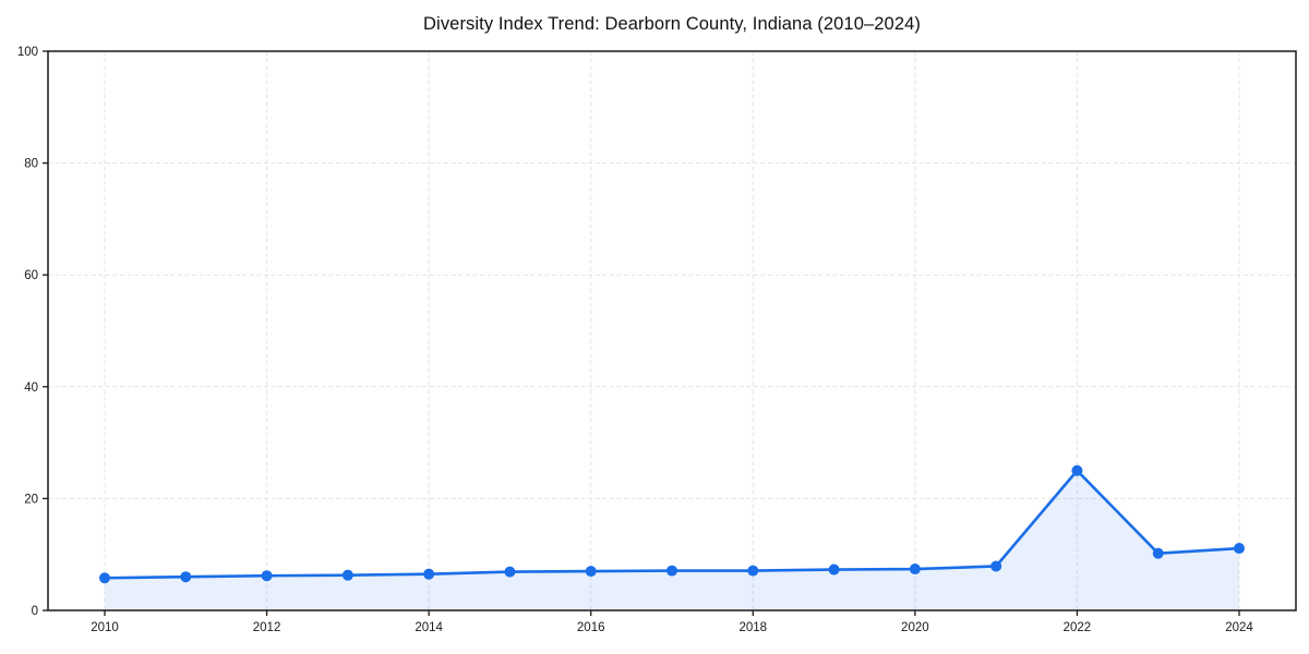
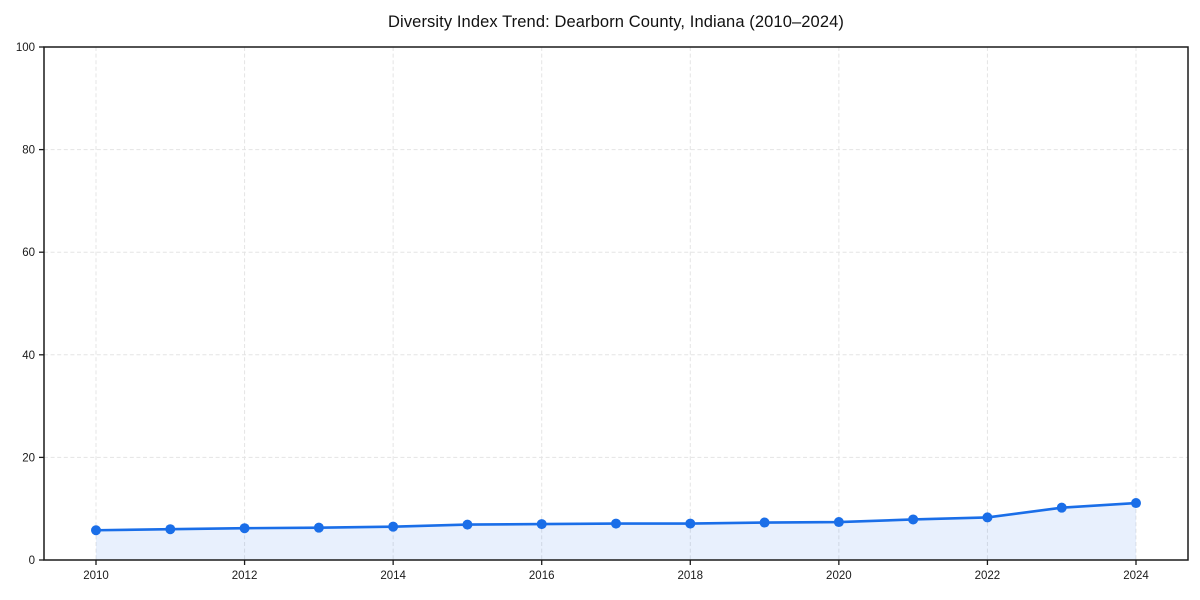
2022: 25 -> 8
